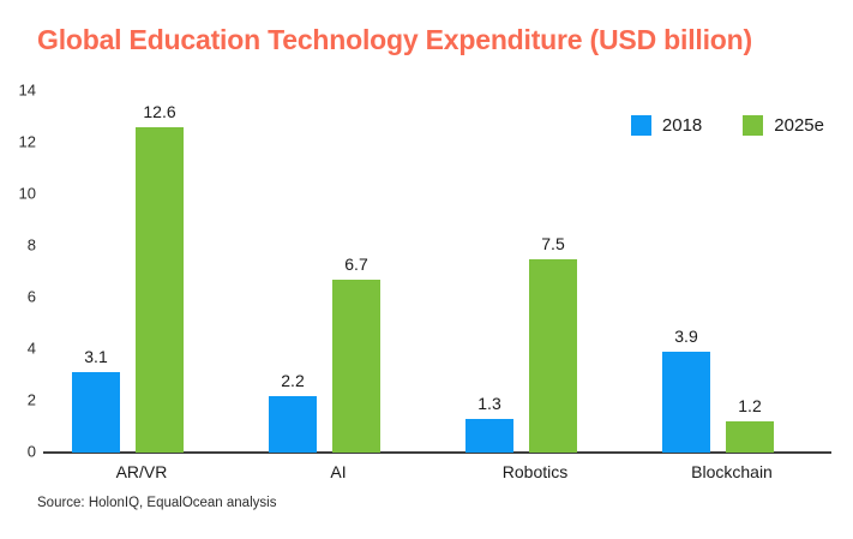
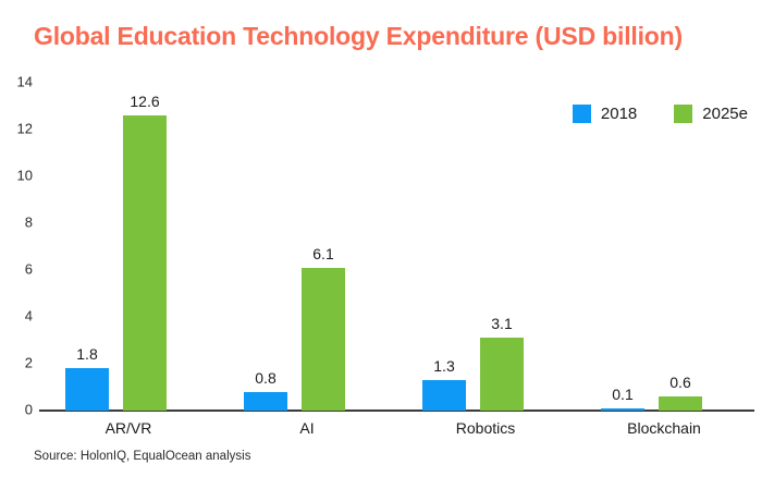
2018/AR/VR: 3.1 -> 1.8
2018/AI: 2.2 -> 0.8
2025e/AI: 6.7 -> 6.1
2025e/Robotics: 7.5 -> 3.1
2018/Blockchain: 3.9 -> 0.1
2025e/Blockchain: 1.2 -> 0.6
